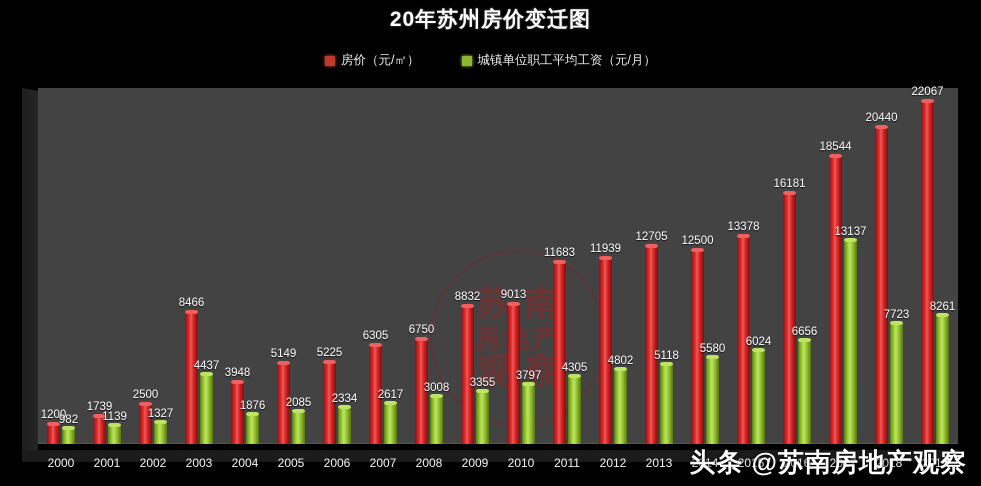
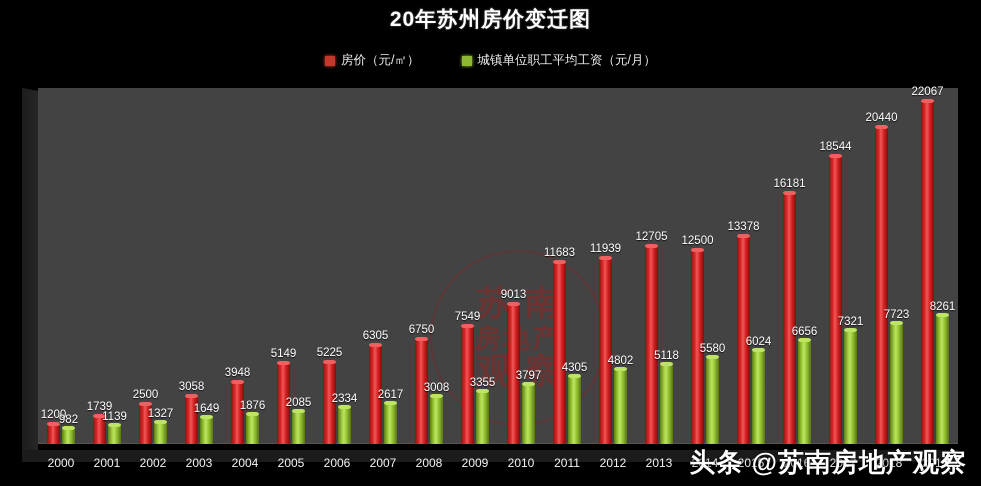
房价（元/㎡）/2003: 8466 -> 3058
城镇单位职工平均工资（元/月）/2003: 4437 -> 1649
房价（元/㎡）/2009: 8832 -> 7549
城镇单位职工平均工资（元/月）/2017: 13137 -> 7321
